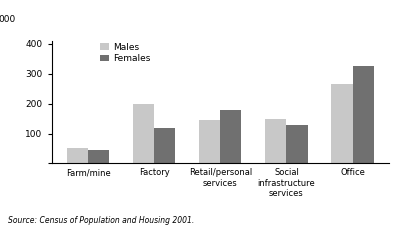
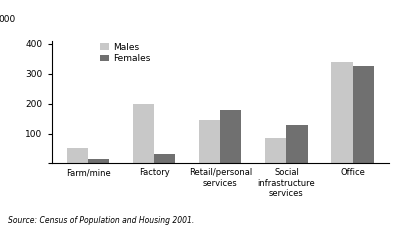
Females/Farm/mine: 45 -> 15
Females/Factory: 120 -> 30
Males/Social infrastructure services: 150 -> 85
Males/Office: 265 -> 340
